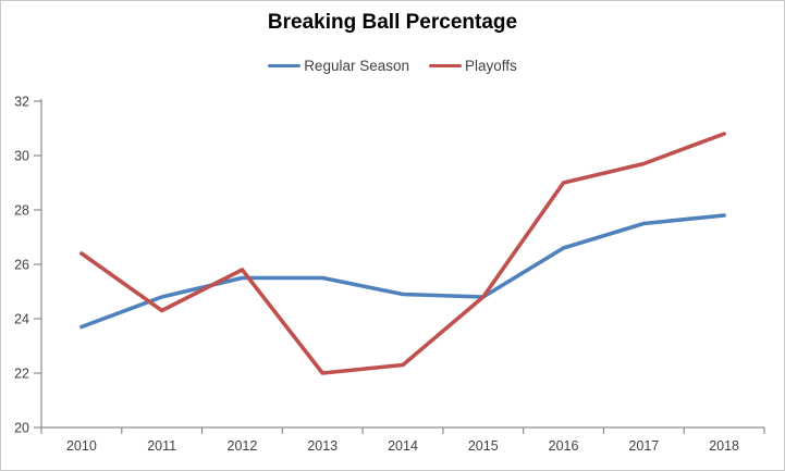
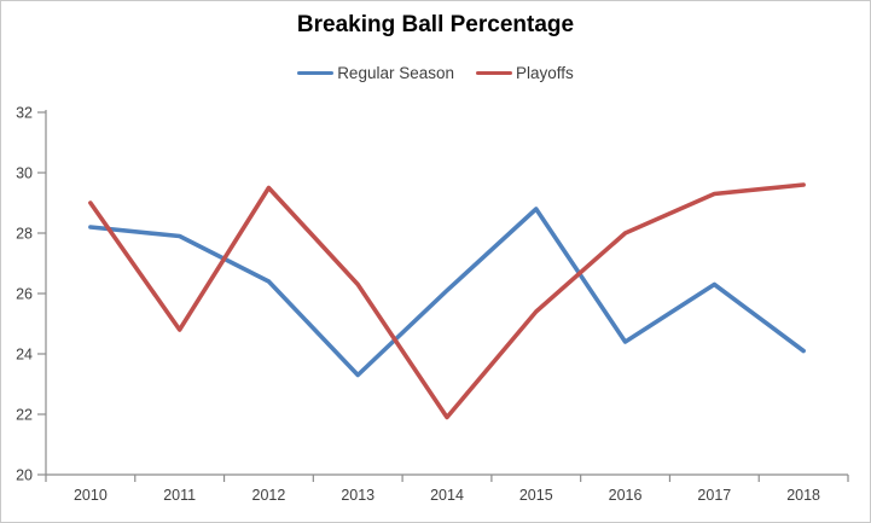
Regular Season/2010: 23.7 -> 28.2
Playoffs/2010: 26.4 -> 29.0
Regular Season/2011: 24.8 -> 27.9
Playoffs/2011: 24.3 -> 24.8
Regular Season/2012: 25.5 -> 26.4
Playoffs/2012: 25.8 -> 29.5
Regular Season/2013: 25.5 -> 23.3
Playoffs/2013: 22.0 -> 26.3
Regular Season/2014: 24.9 -> 26.1
Playoffs/2014: 22.3 -> 21.9
Regular Season/2015: 24.8 -> 28.8
Playoffs/2015: 24.8 -> 25.4
Regular Season/2016: 26.6 -> 24.4
Playoffs/2016: 29.0 -> 28.0
Regular Season/2017: 27.5 -> 26.3
Playoffs/2017: 29.7 -> 29.3
Regular Season/2018: 27.8 -> 24.1
Playoffs/2018: 30.8 -> 29.6
